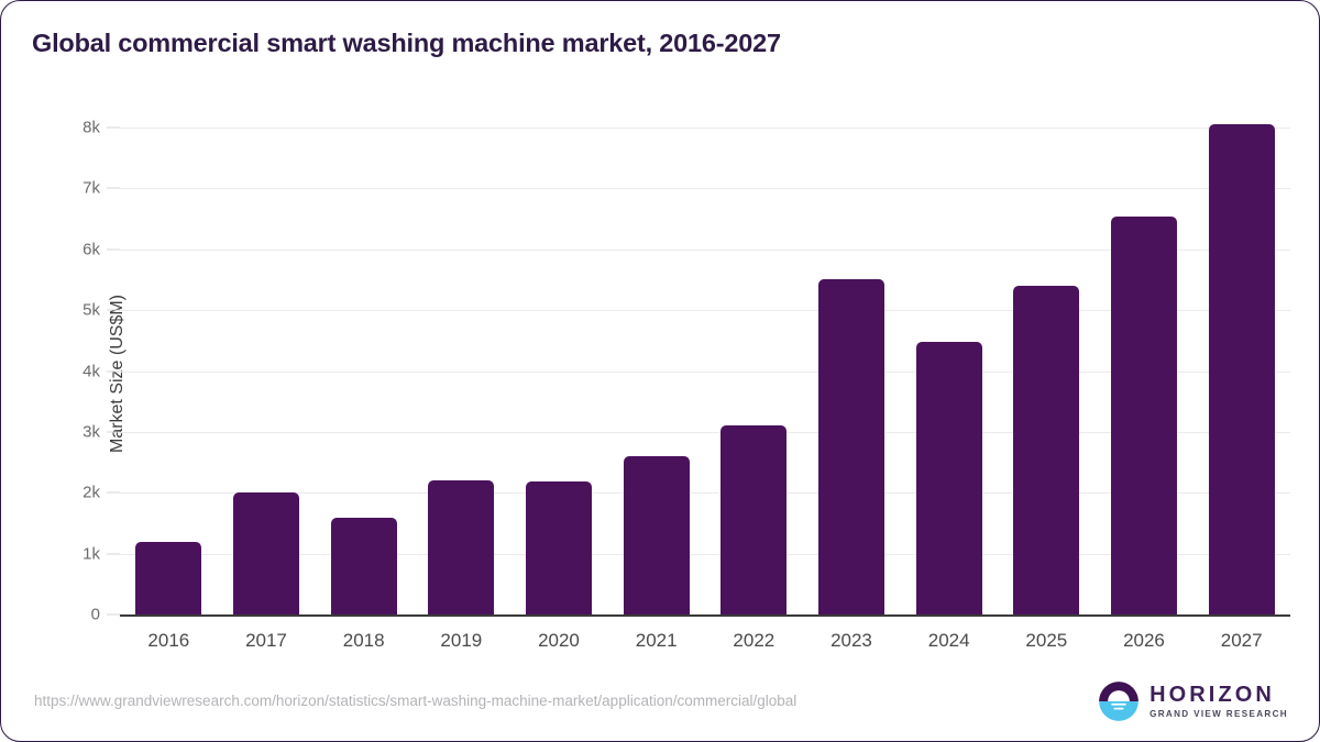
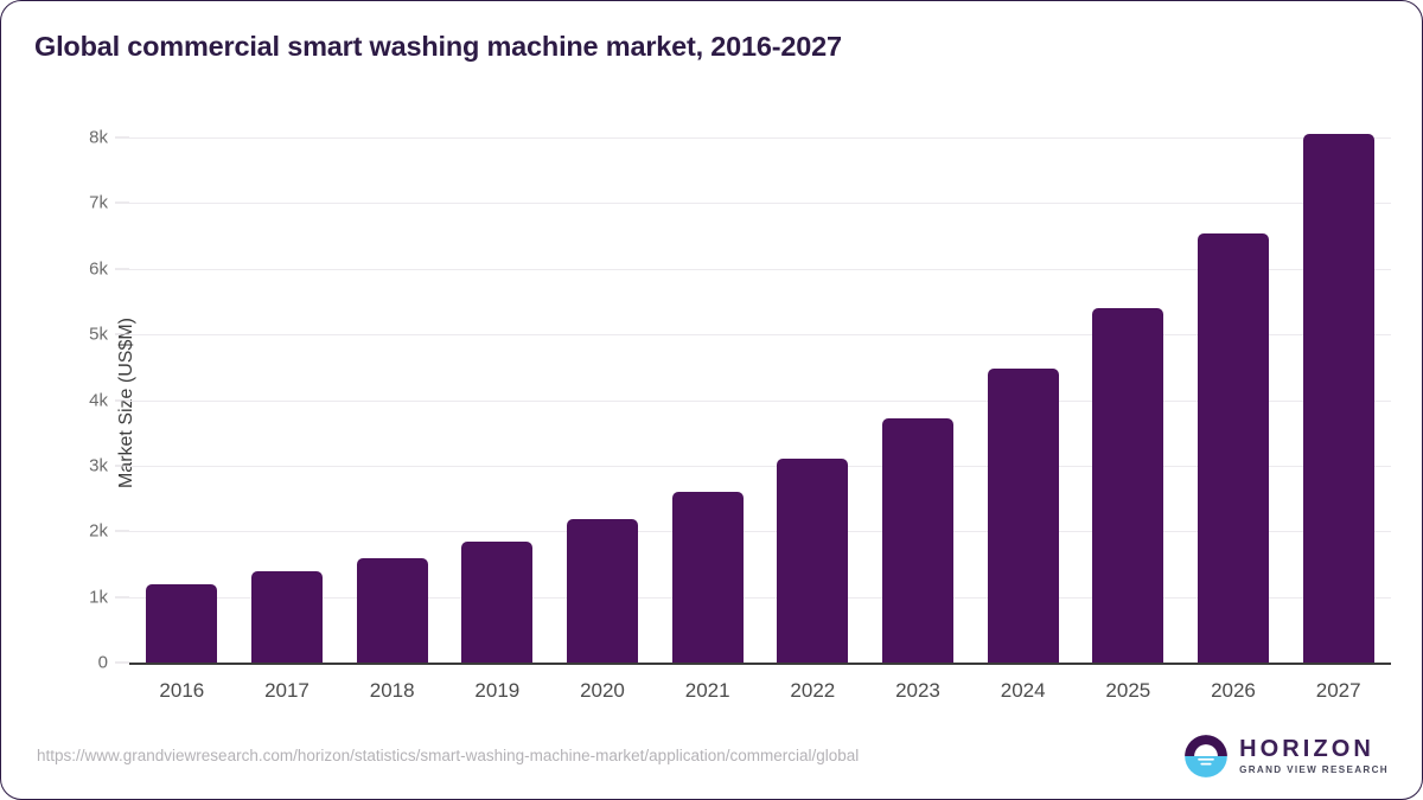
2017: 2.0k -> 1.4k
2019: 2.2k -> 1.8k
2023: 5.5k -> 3.7k
